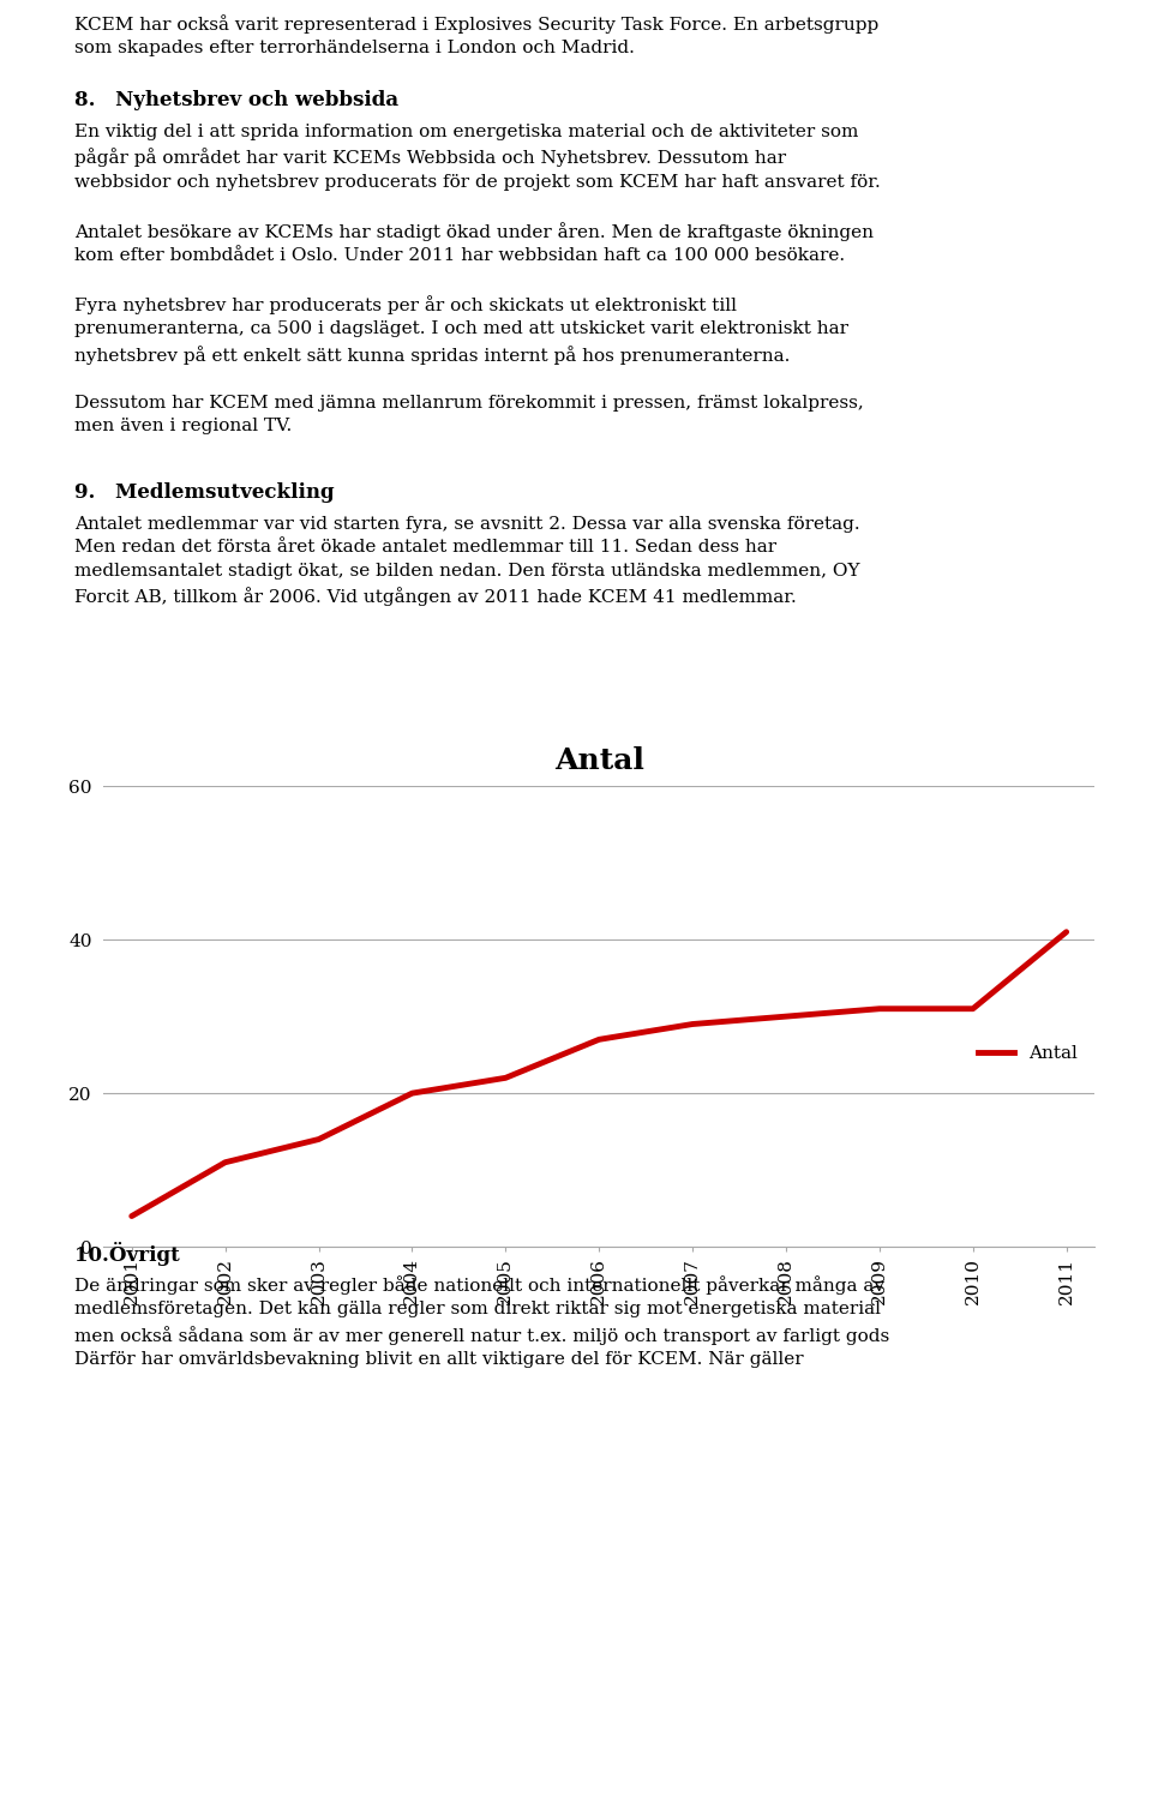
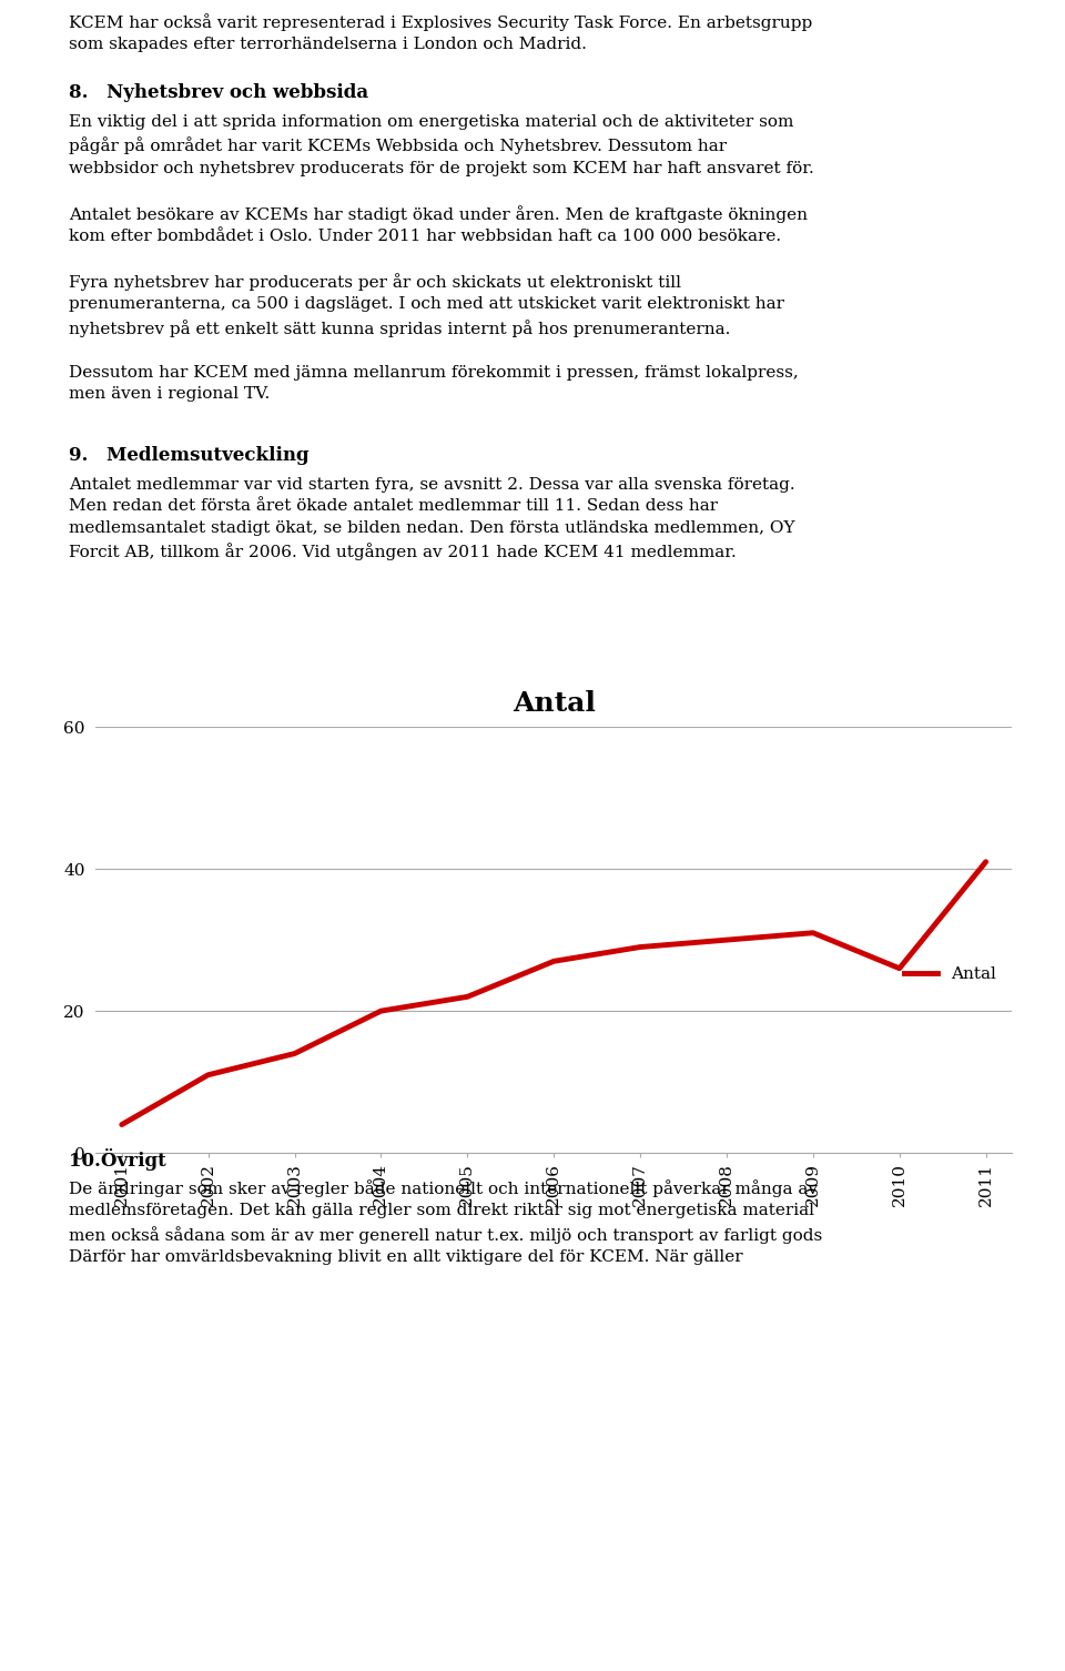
2010: 31 -> 26
